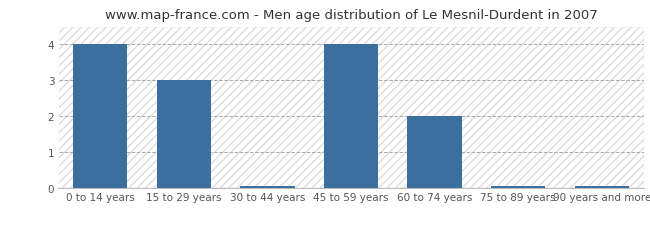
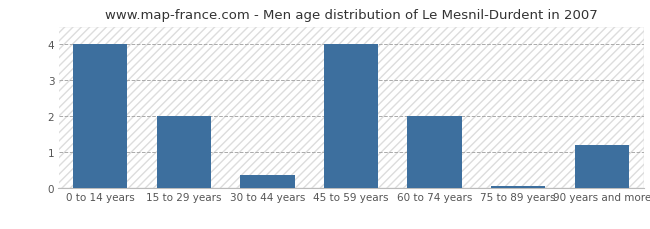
15 to 29 years: 3.00 -> 2.00
30 to 44 years: 0.05 -> 0.35
90 years and more: 0.05 -> 1.20
